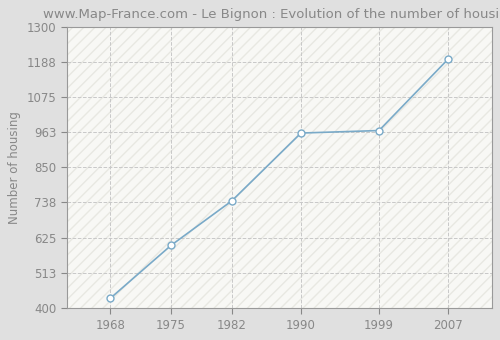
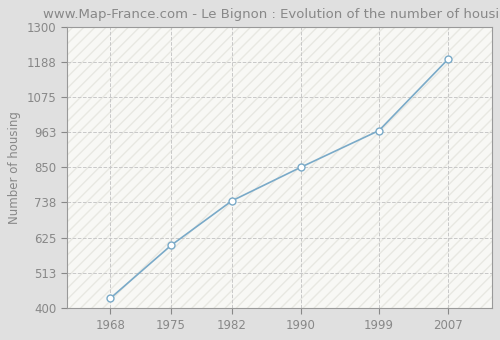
1990: 960 -> 851
